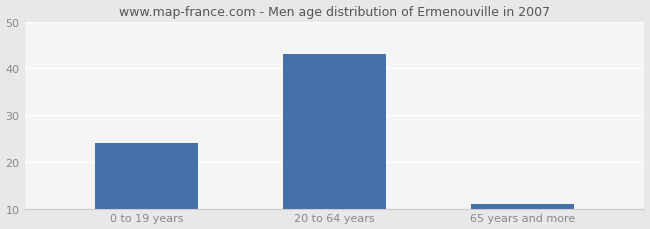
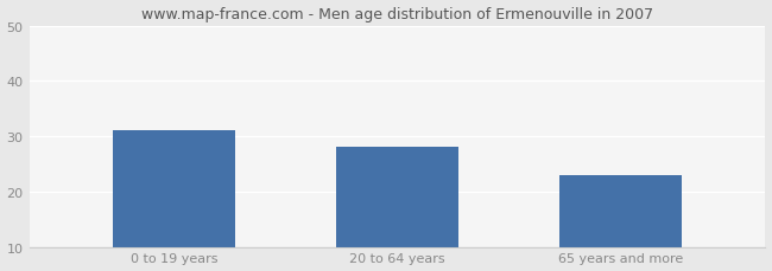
0 to 19 years: 24 -> 31
20 to 64 years: 43 -> 28
65 years and more: 11 -> 23
